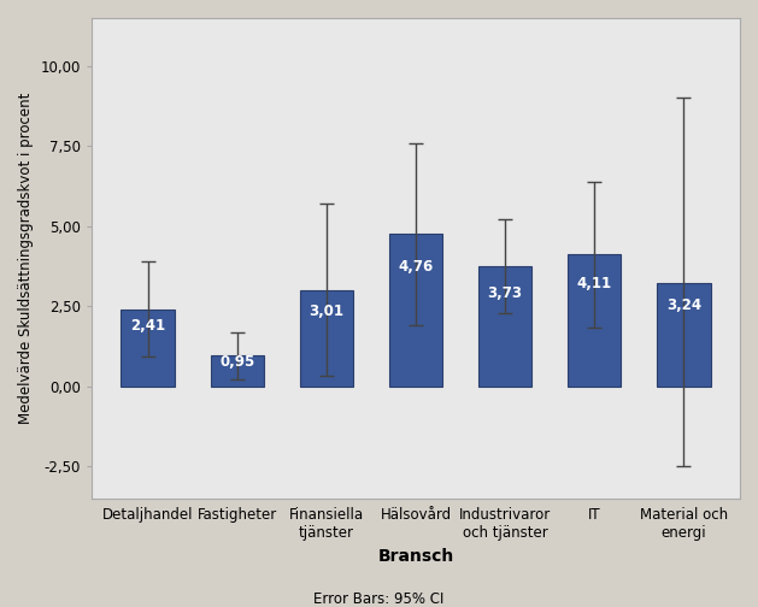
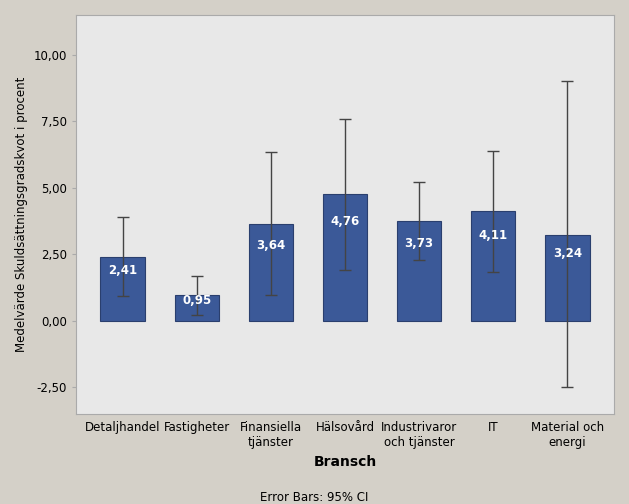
Finansiella tjänster: 3,01 -> 3,64
